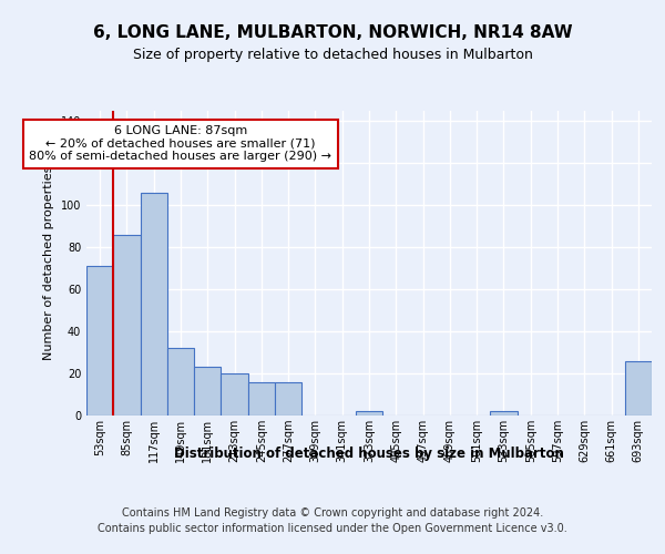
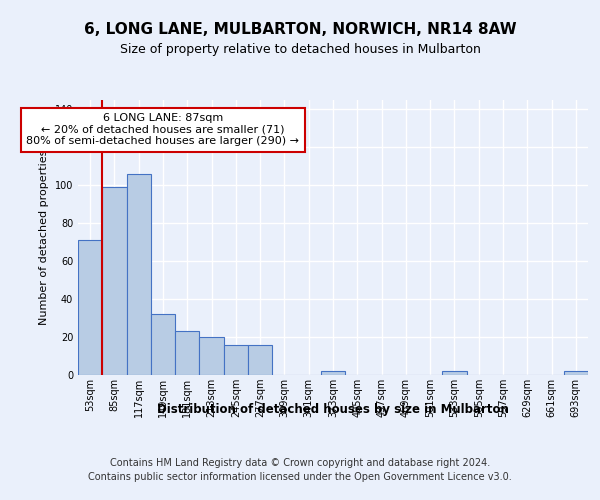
85sqm: 86 -> 99
693sqm: 26 -> 2
